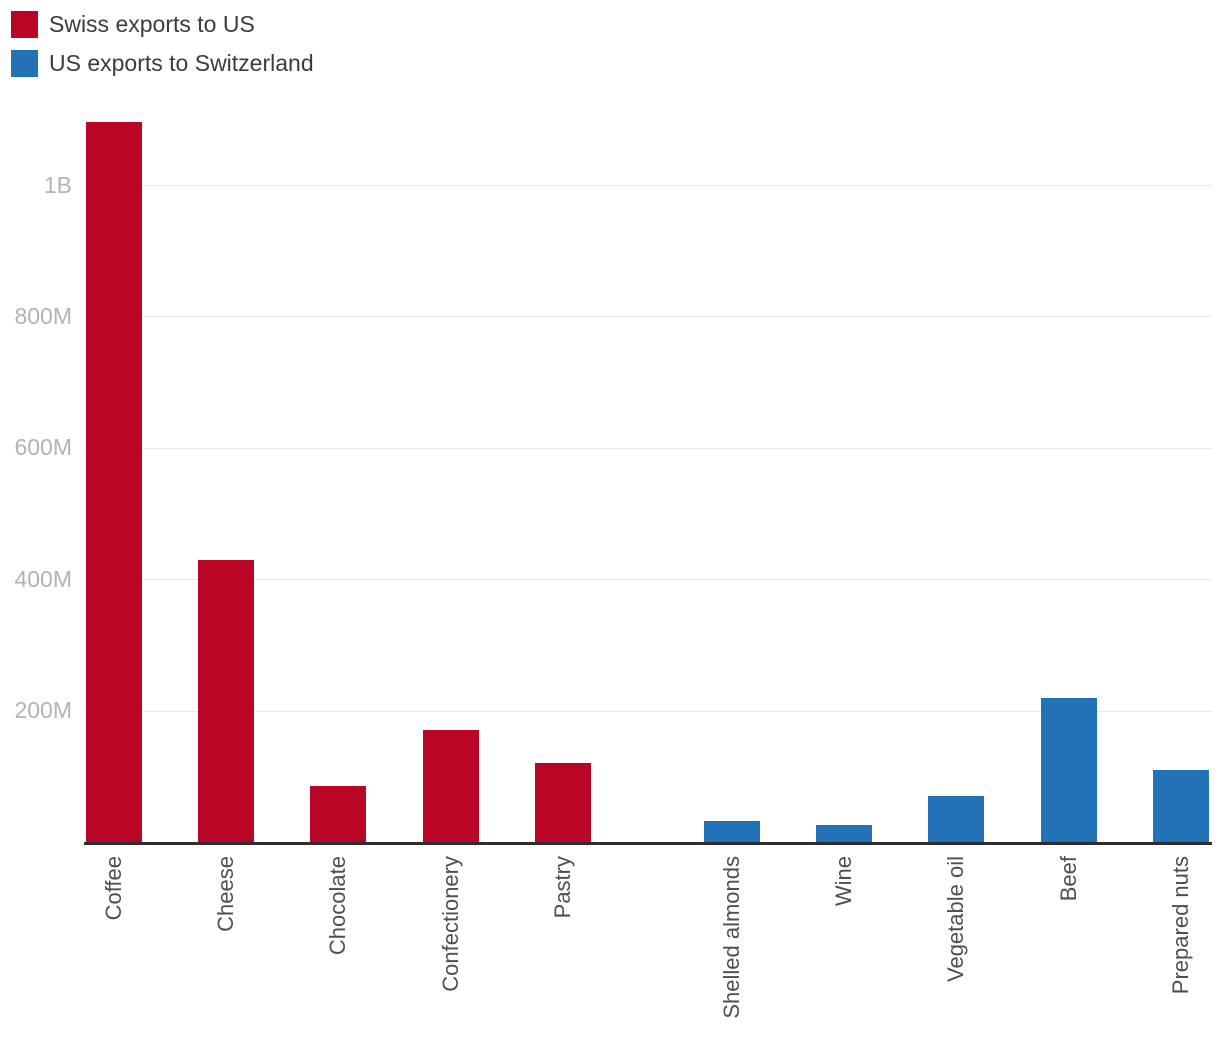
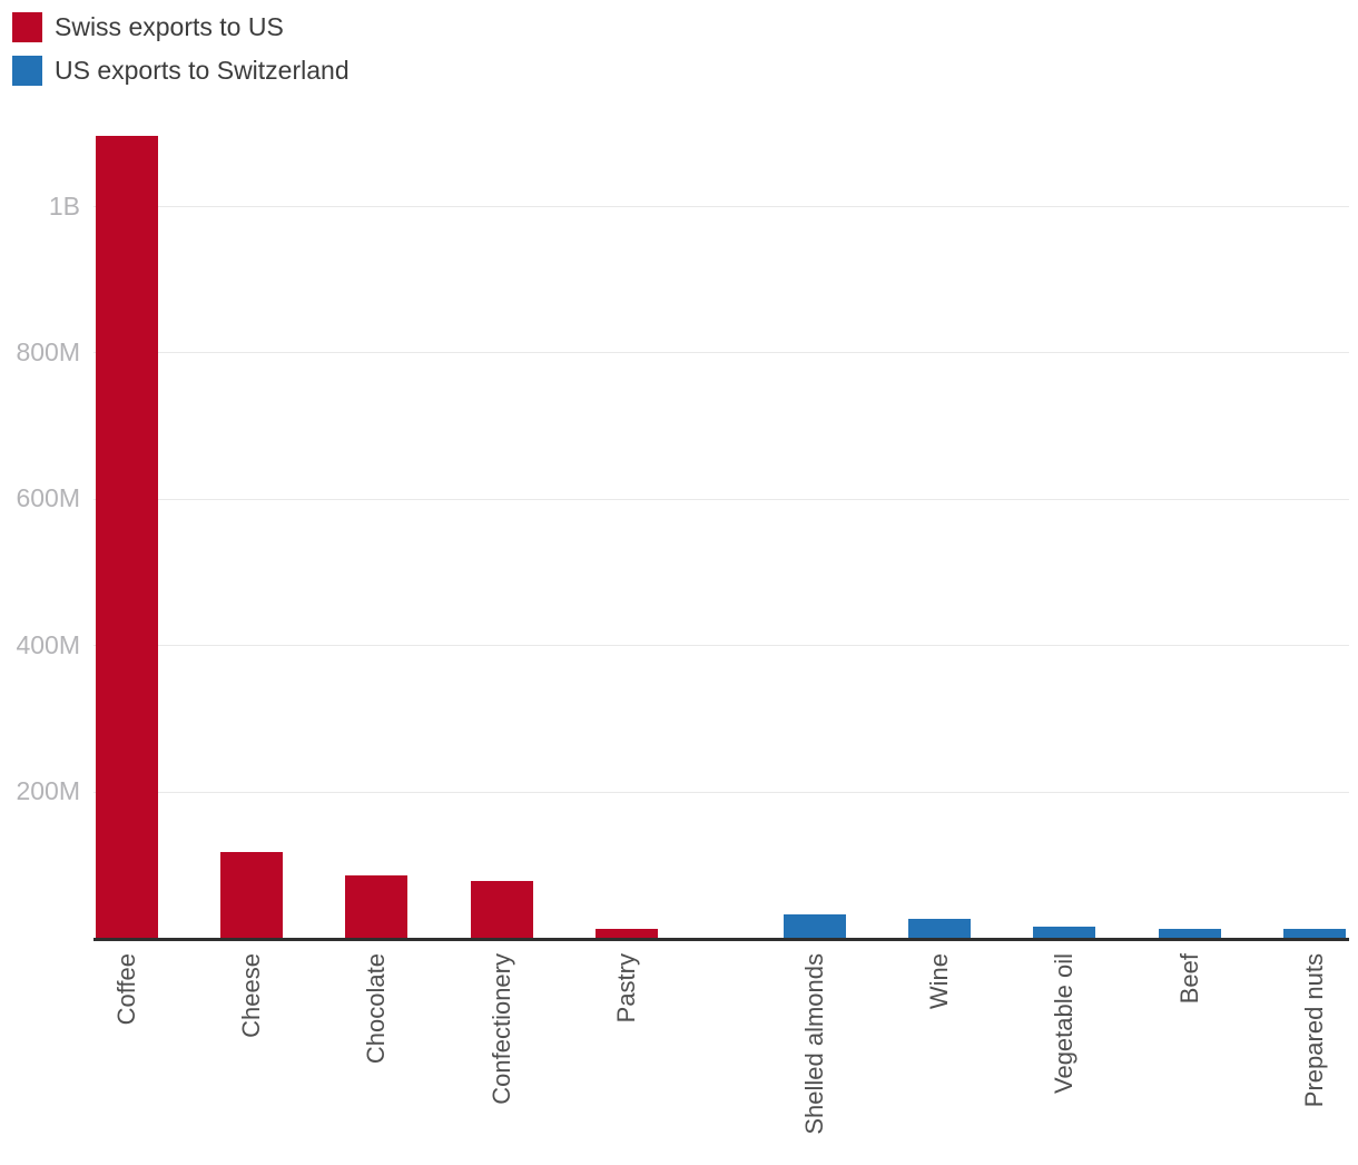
Swiss exports to US/Cheese: 430M -> 120M
Swiss exports to US/Confectionery: 170M -> 80M
Swiss exports to US/Pastry: 120M -> 10M
US exports to Switzerland/Vegetable oil: 70M -> 20M
US exports to Switzerland/Beef: 220M -> 10M
US exports to Switzerland/Prepared nuts: 110M -> 10M
